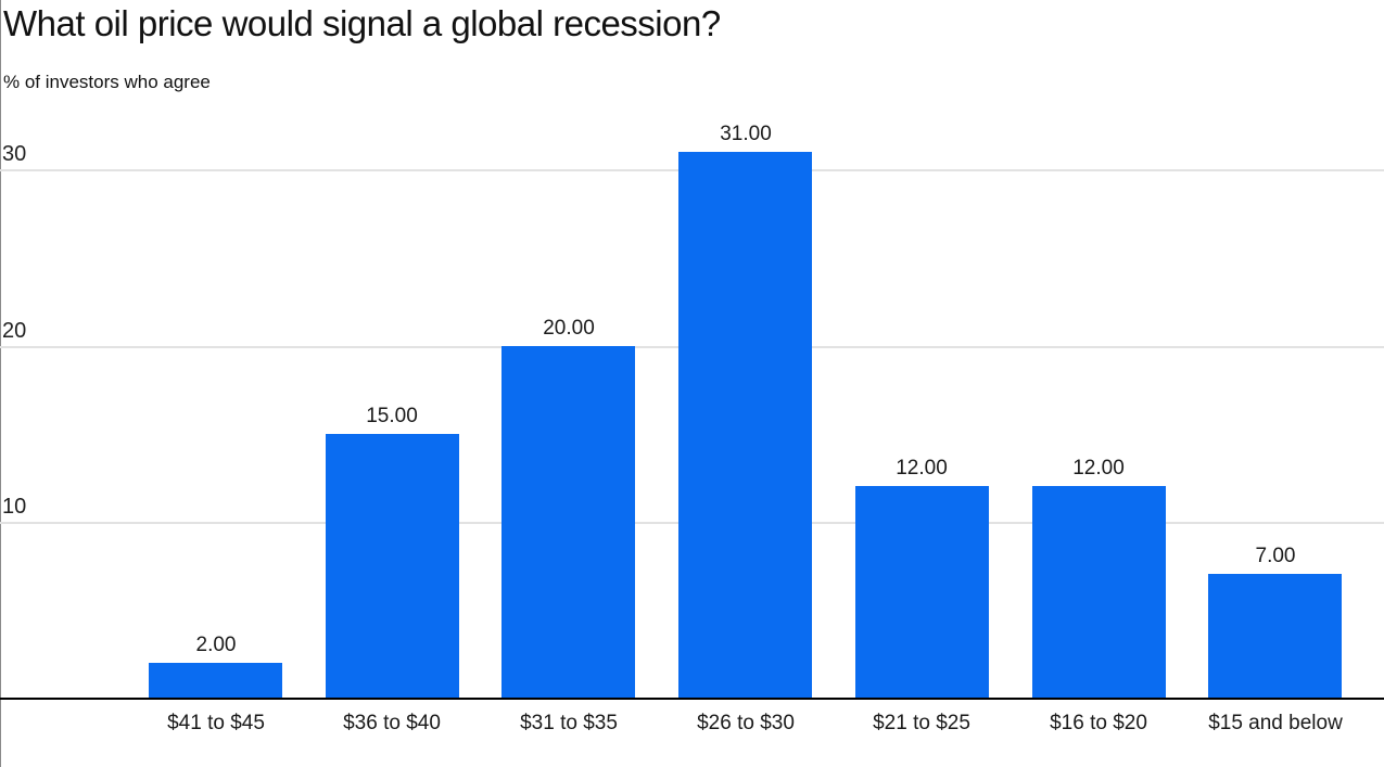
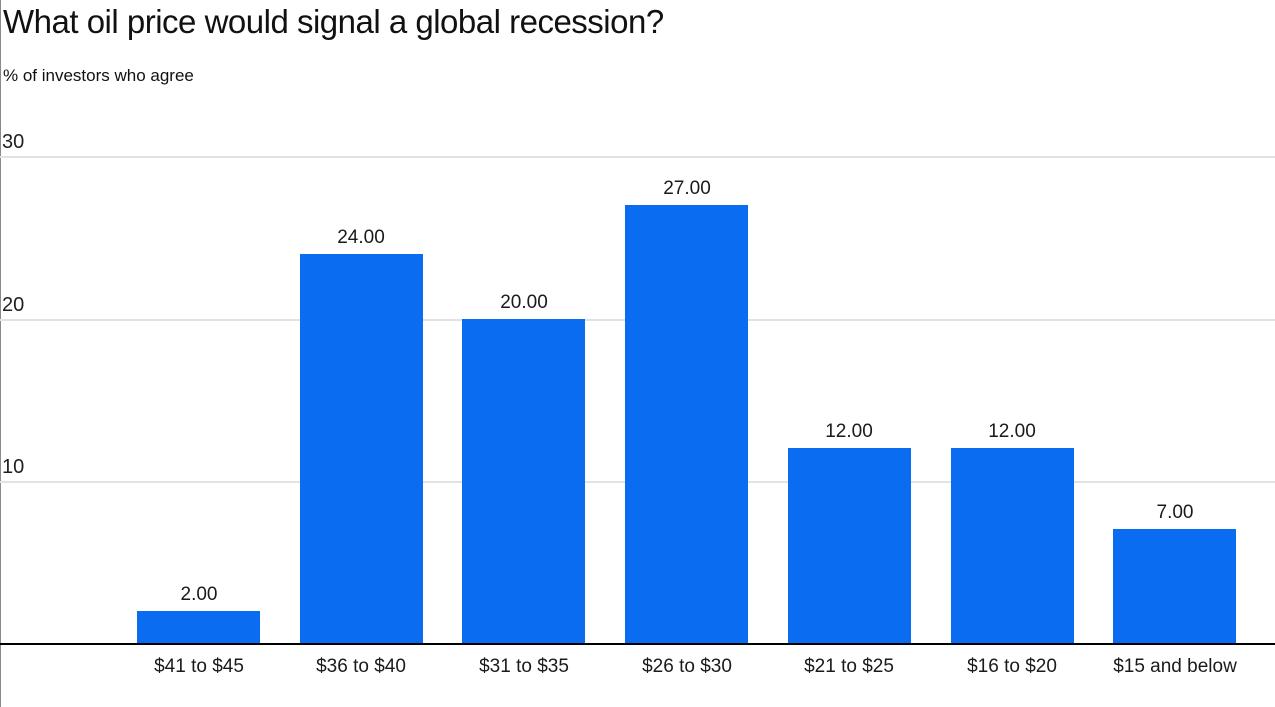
$36 to $40: 15.00 -> 24.00
$26 to $30: 31.00 -> 27.00
